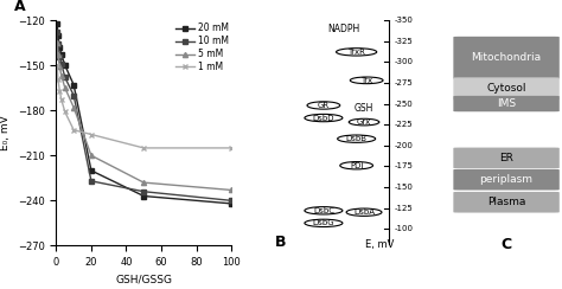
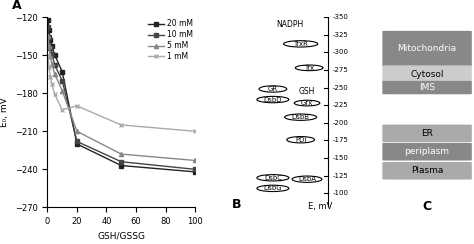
10 mM/20: -227 -> -218
1 mM/20: -196 -> -190
1 mM/100: -205 -> -210
